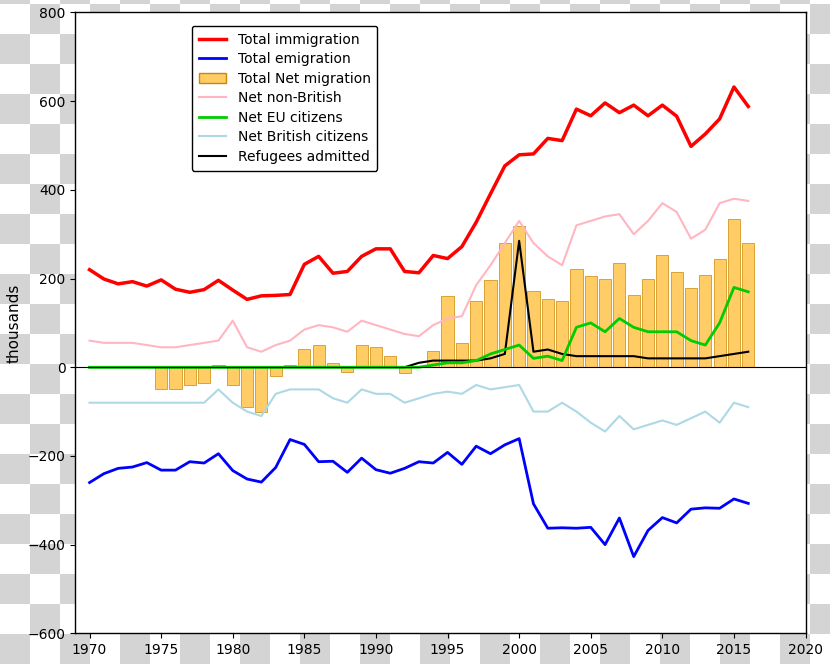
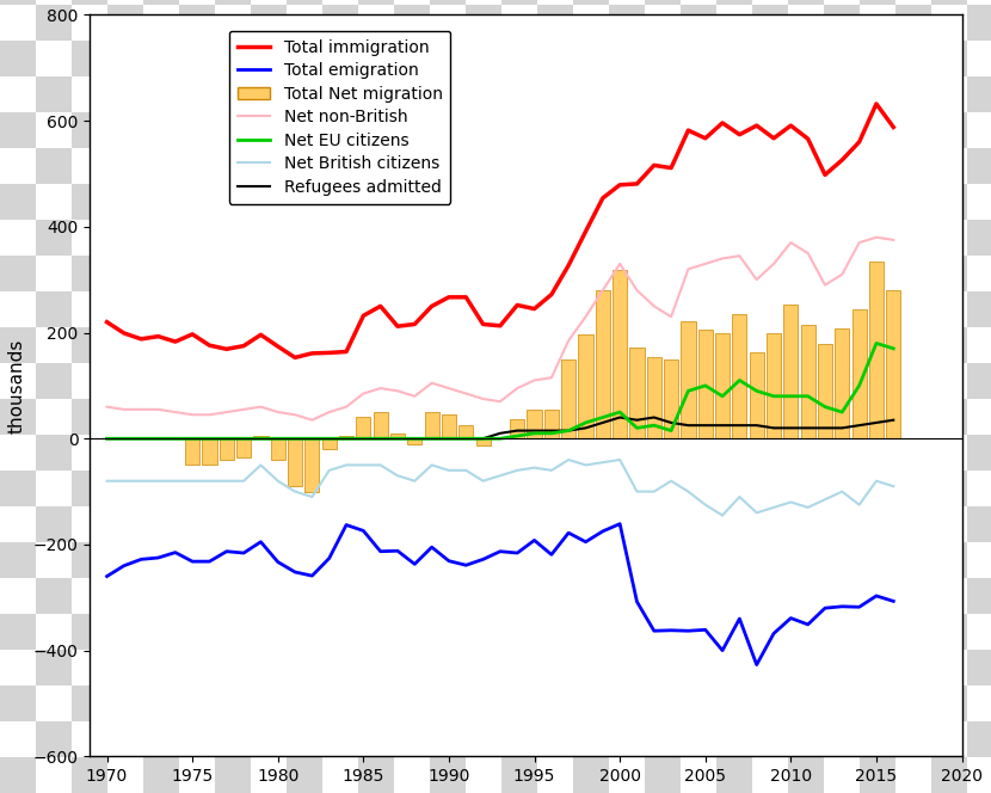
Net non-British/1980: 105 -> 50
Total Net migration/1995: 160 -> 55
Refugees admitted/2000: 285 -> 40
